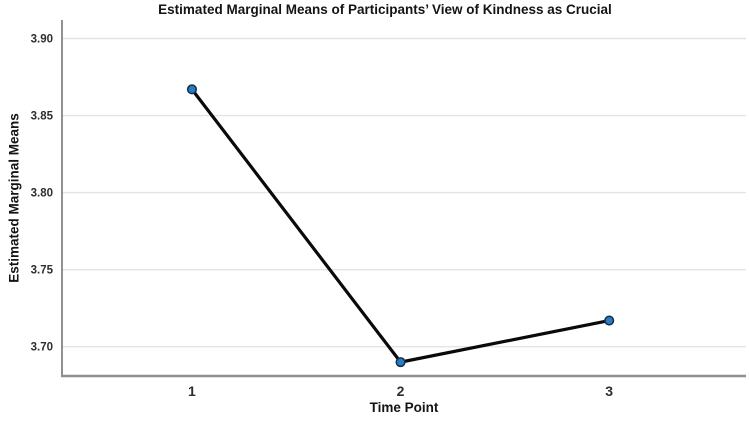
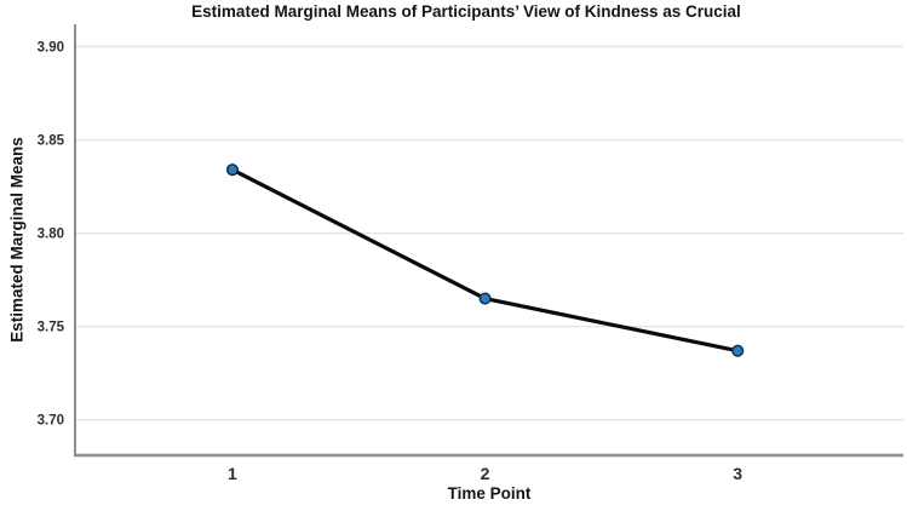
1: 3.867 -> 3.834
2: 3.690 -> 3.765
3: 3.717 -> 3.737
